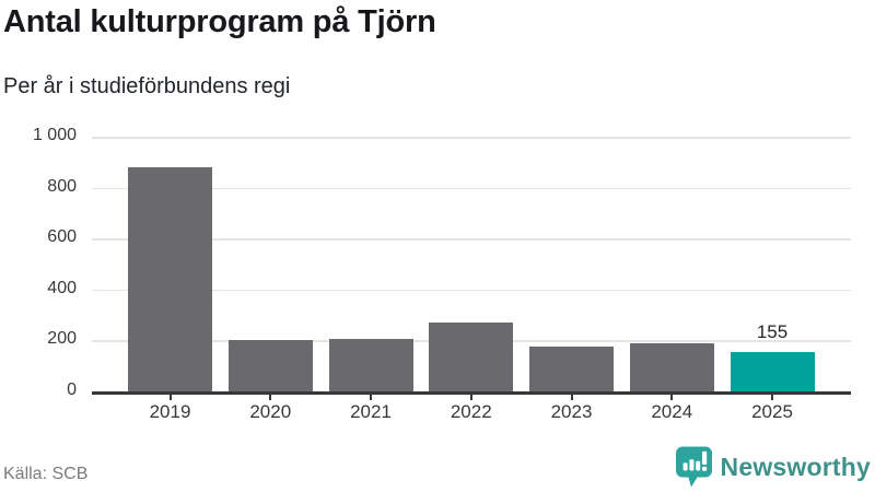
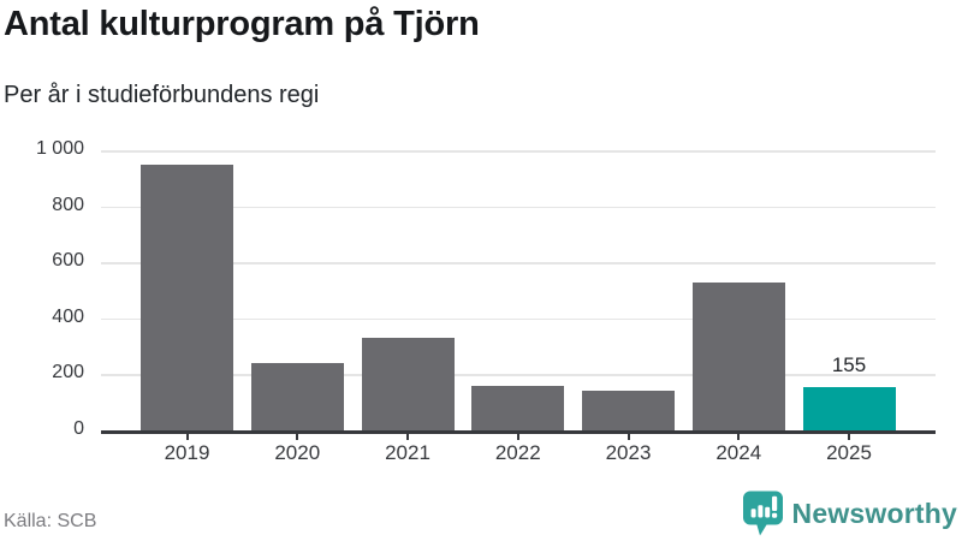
2019: 880 -> 950
2020: 200 -> 240
2021: 200 -> 330
2022: 270 -> 160
2023: 180 -> 140
2024: 190 -> 530
